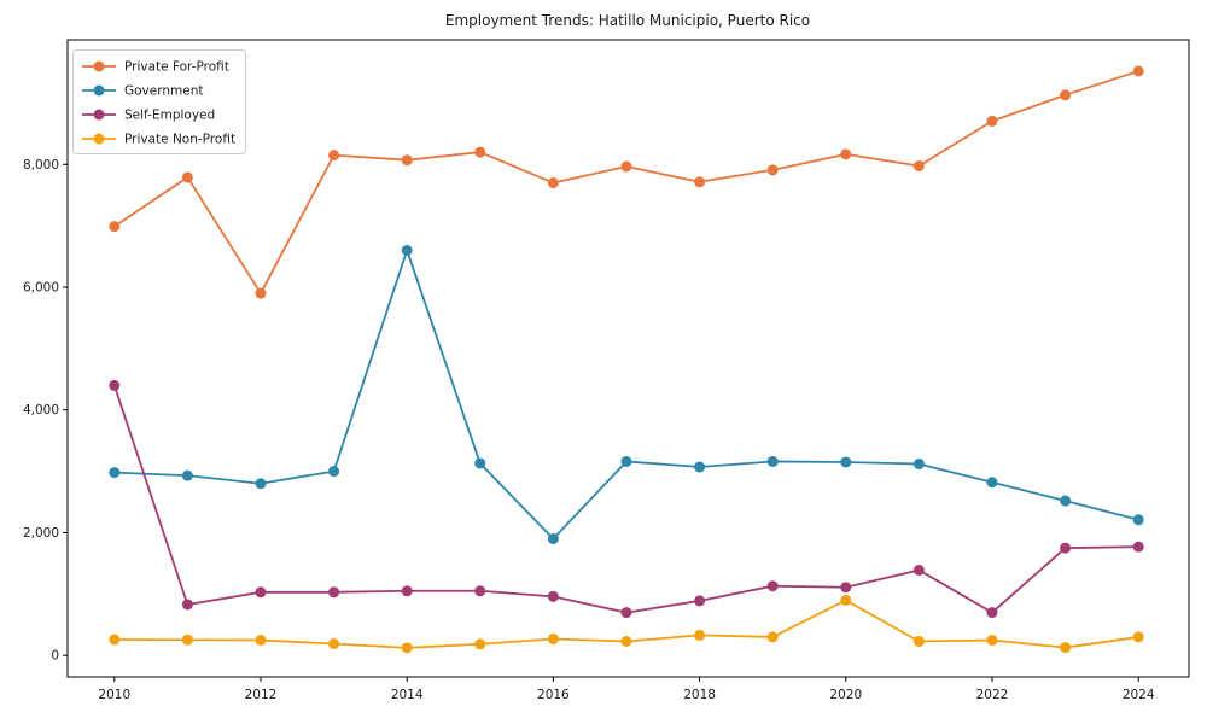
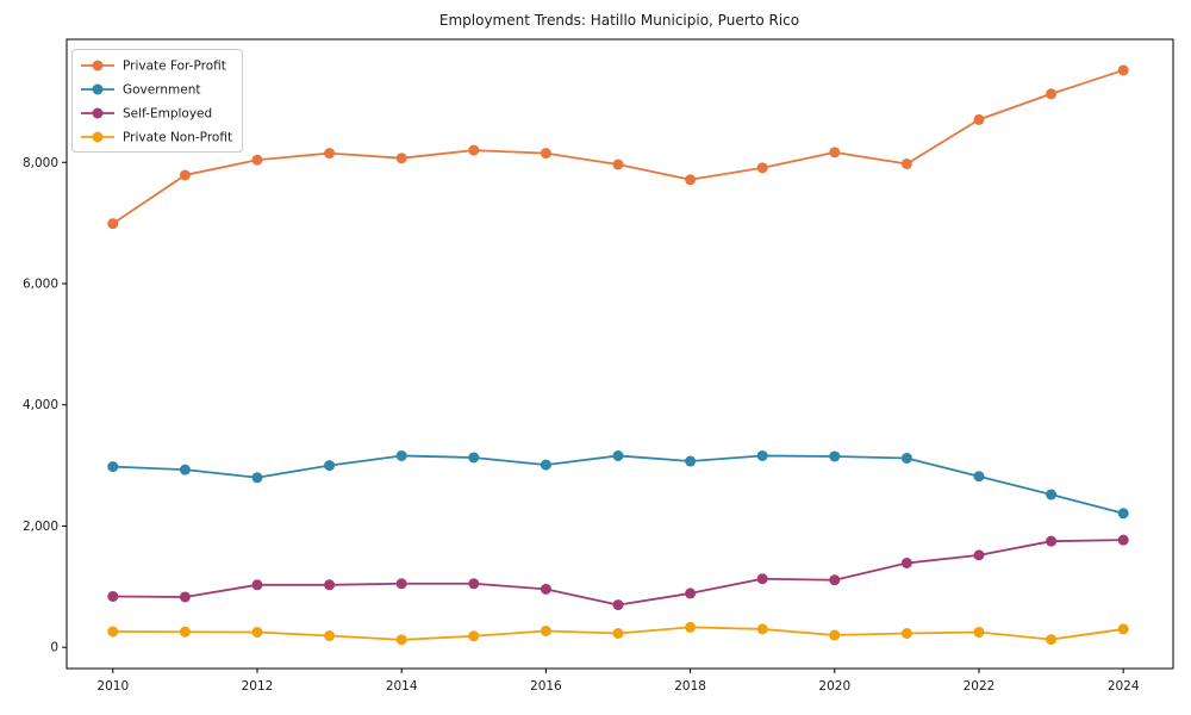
Self-Employed/2010: 4400 -> 800
Private For-Profit/2012: 5900 -> 8000
Government/2014: 6600 -> 3200
Private For-Profit/2016: 7700 -> 8200
Government/2016: 1900 -> 3000
Private Non-Profit/2020: 900 -> 200
Self-Employed/2022: 700 -> 1500
